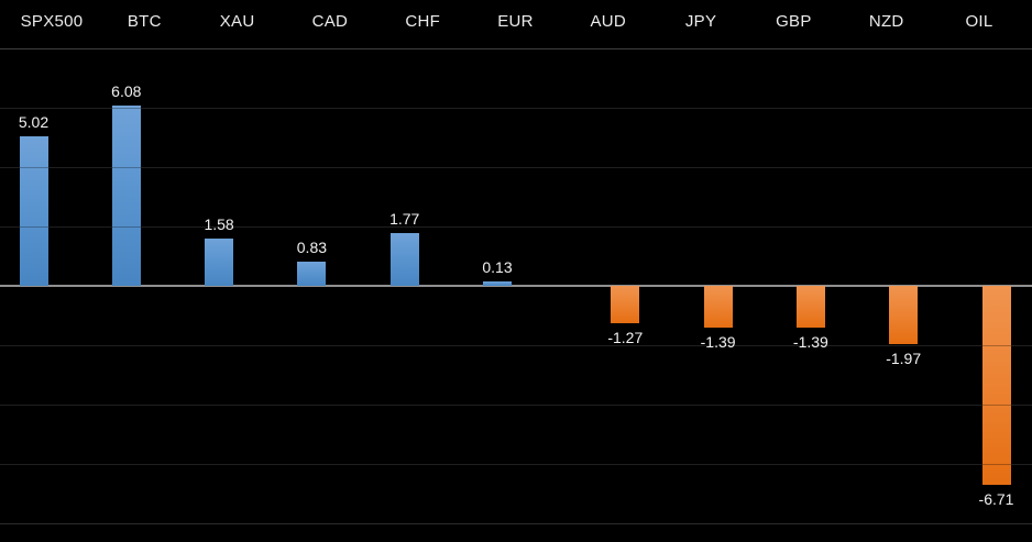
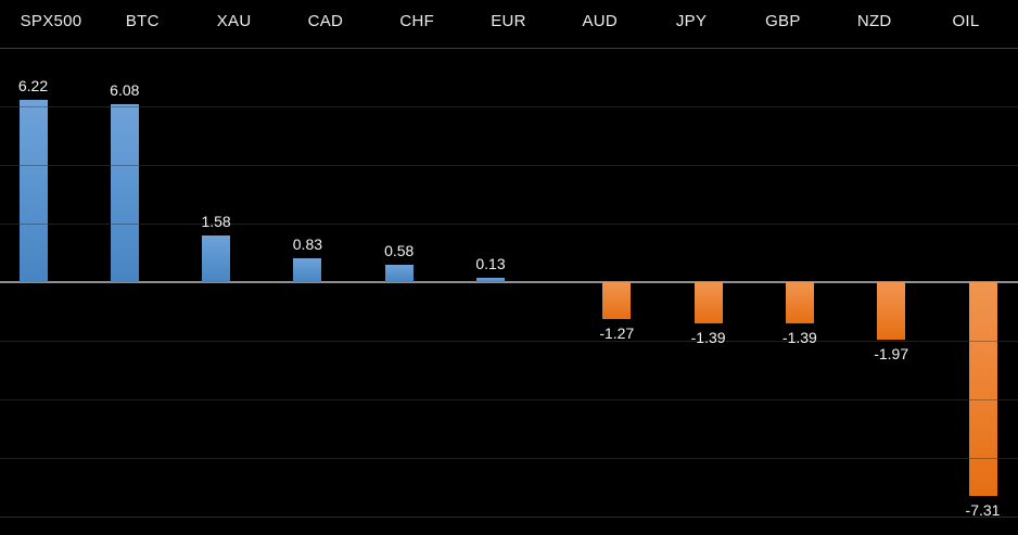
SPX500: 5.02 -> 6.22
CHF: 1.77 -> 0.58
OIL: -6.71 -> -7.31
